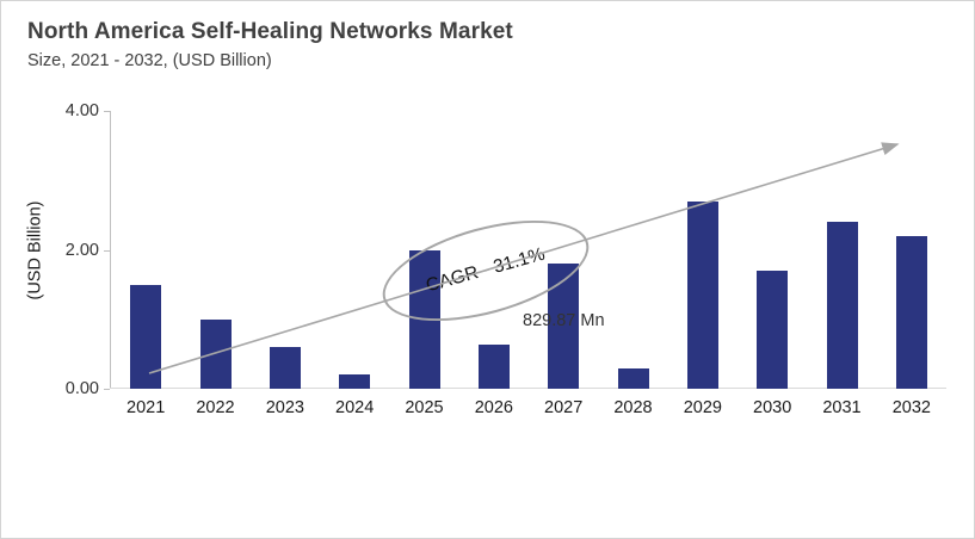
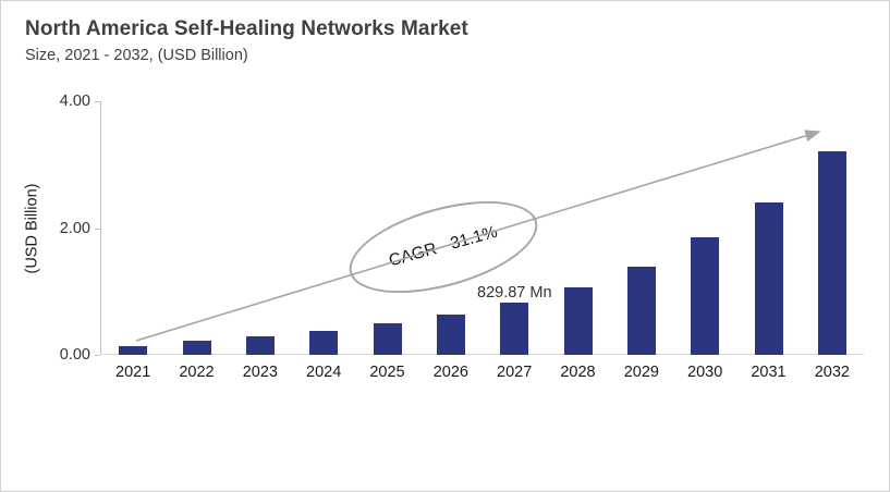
2021: 1.5 -> 0.1
2022: 1.0 -> 0.2
2023: 0.6 -> 0.3
2024: 0.2 -> 0.4
2025: 2.0 -> 0.5
2027: 1.8 -> 0.8
2028: 0.3 -> 1.1
2029: 2.7 -> 1.4
2030: 1.7 -> 1.9
2032: 2.2 -> 3.2
